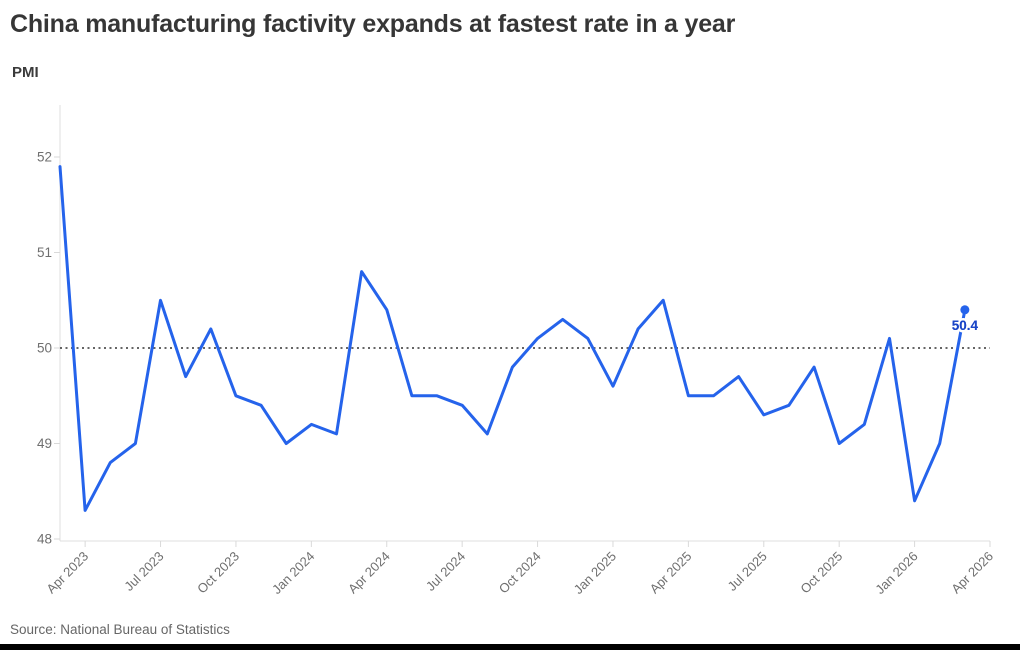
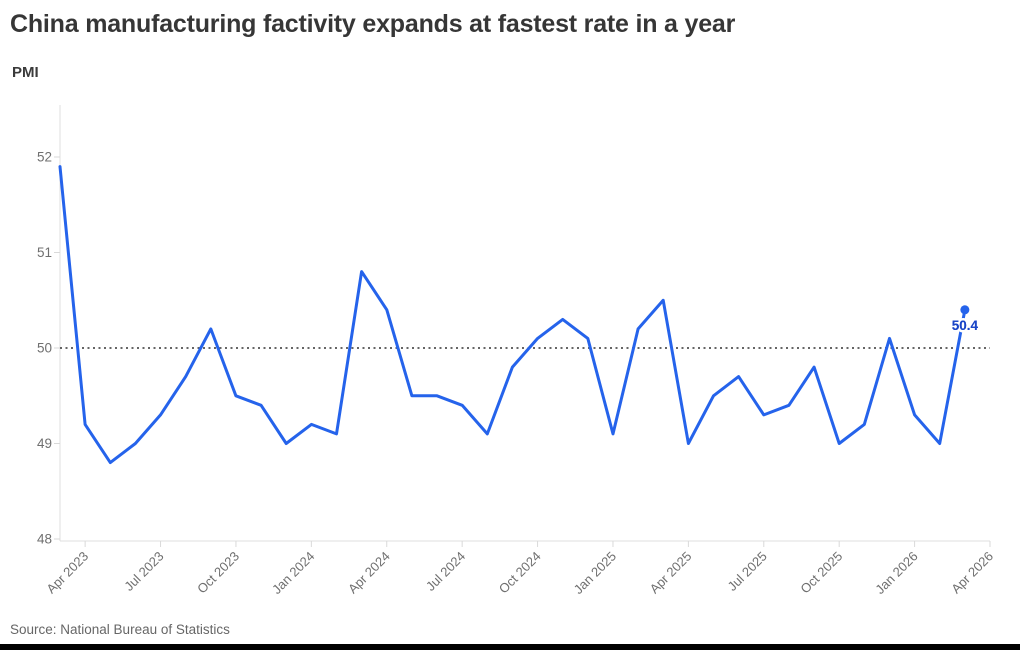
Apr 2023: 48.3 -> 49.2
Jul 2023: 50.5 -> 49.3
Jan 2025: 49.6 -> 49.1
Apr 2025: 49.5 -> 49.0
Jan 2026: 48.4 -> 49.3
